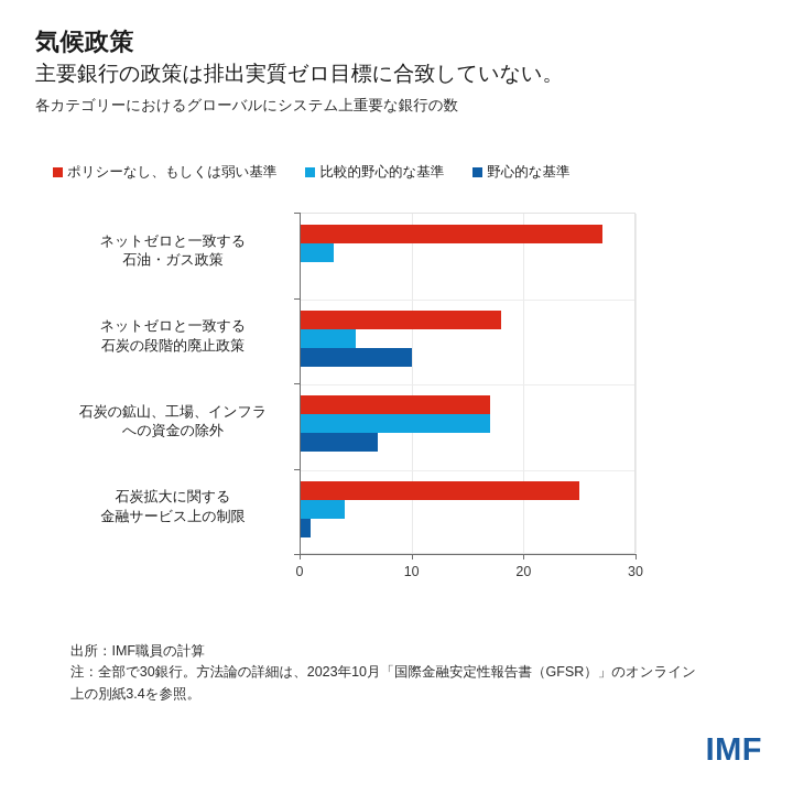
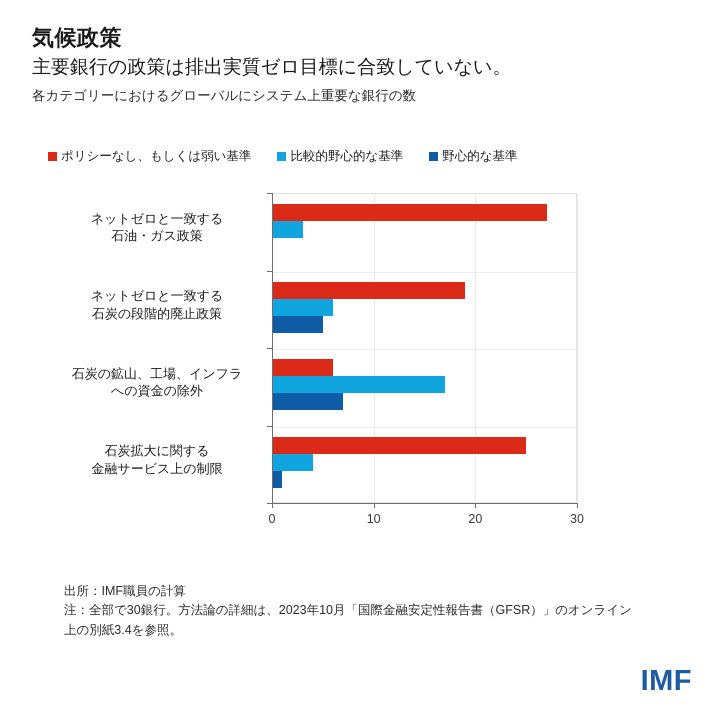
ポリシーなし、もしくは弱い基準/ネットゼロと一致する石炭の段階的廃止政策: 18 -> 19
比較的野心的な基準/ネットゼロと一致する石炭の段階的廃止政策: 5 -> 6
野心的な基準/ネットゼロと一致する石炭の段階的廃止政策: 10 -> 5
ポリシーなし、もしくは弱い基準/石炭の鉱山、工場、インフラへの資金の除外: 17 -> 6
